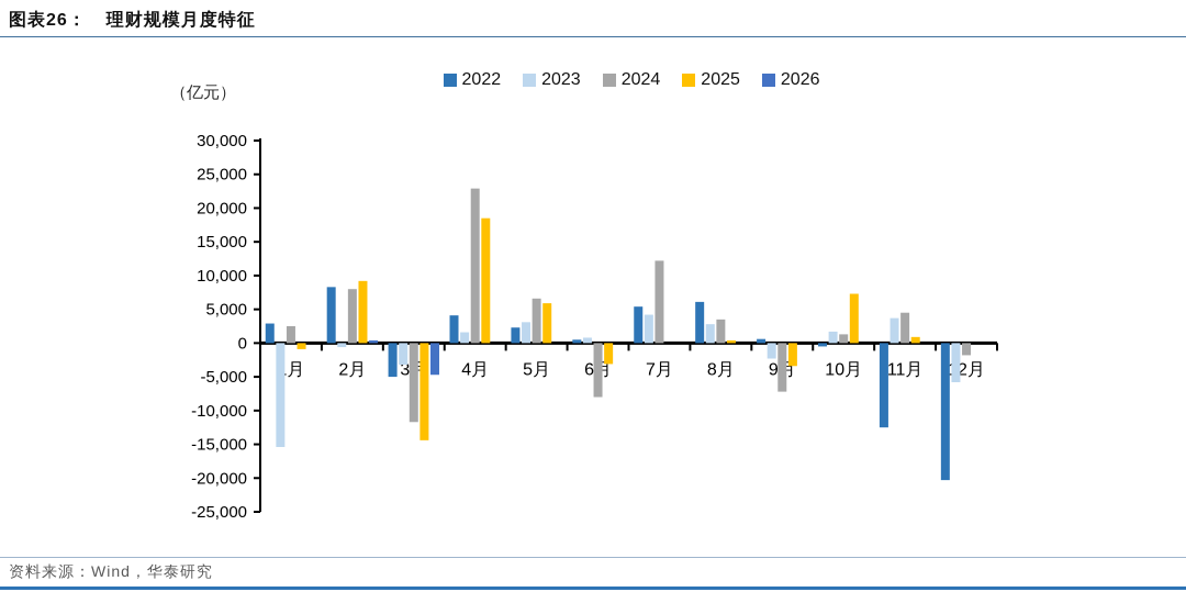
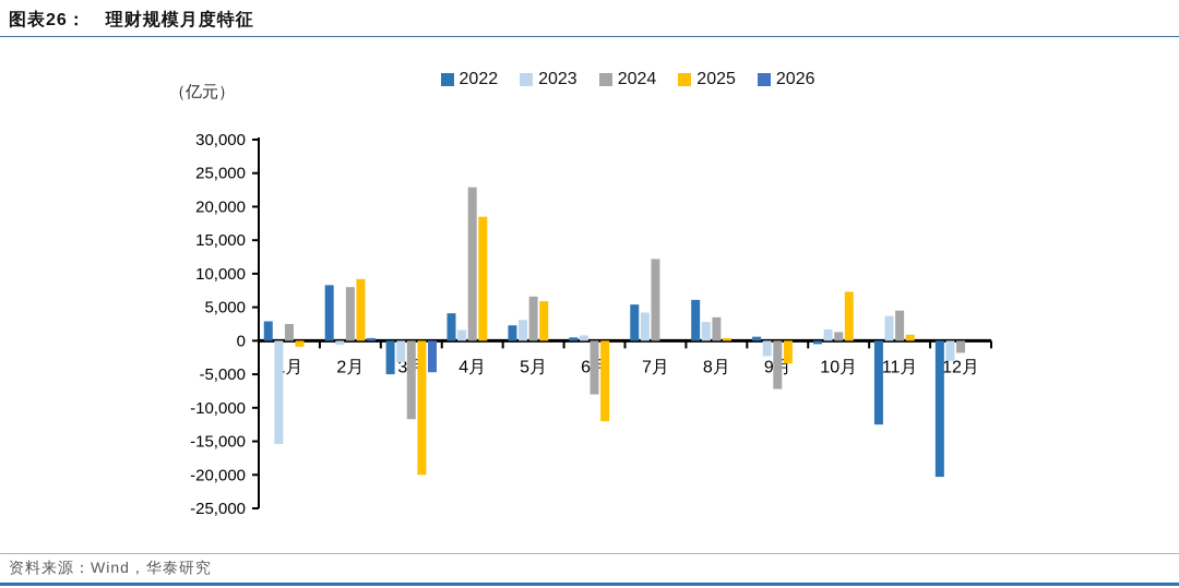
2025/3月: -14000 -> -20000
2025/6月: -3000 -> -12000
2023/12月: -6000 -> -3000
